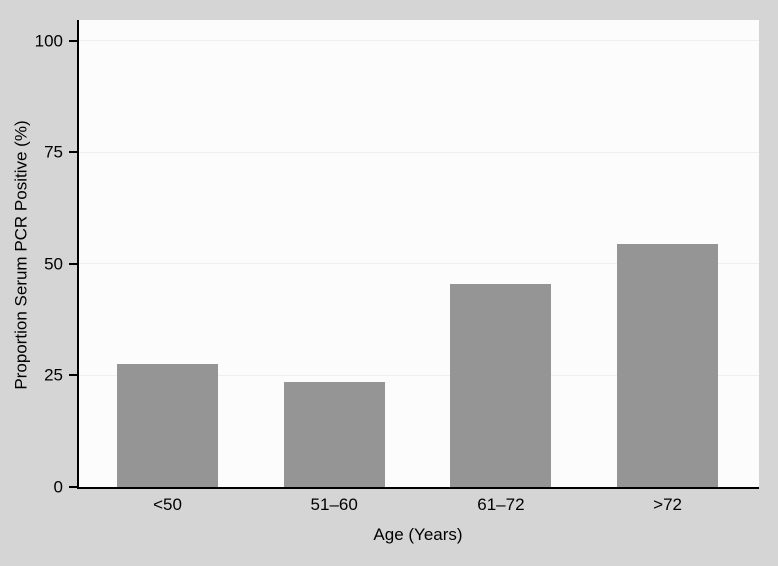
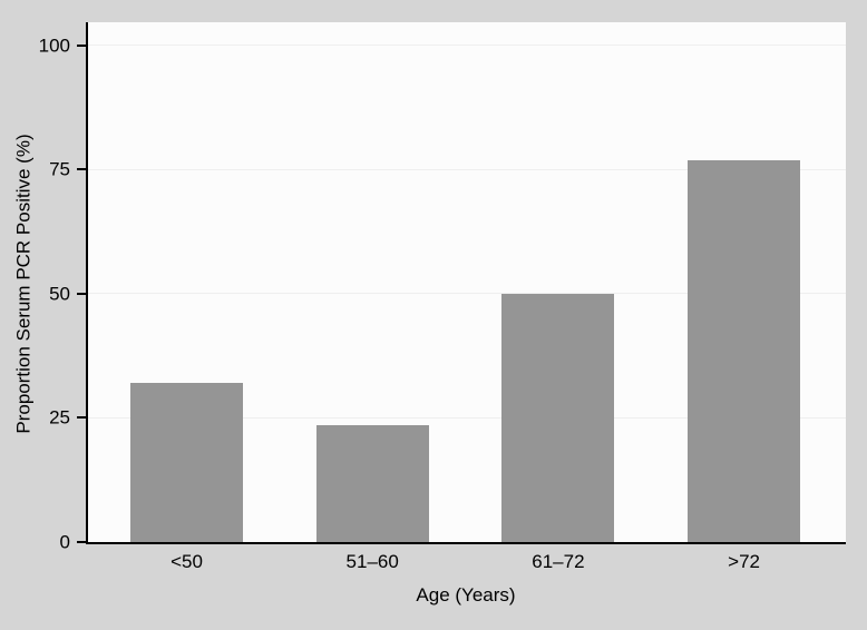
<50: 28 -> 32
61–72: 46 -> 50
>72: 54 -> 77
